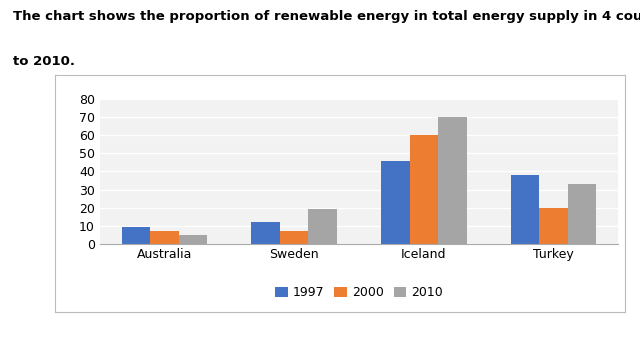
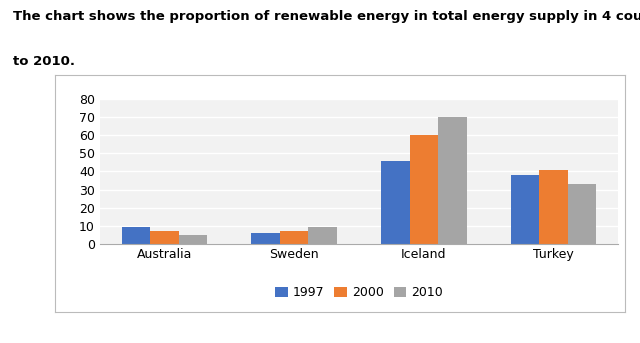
1997/Sweden: 12 -> 6
2010/Sweden: 19 -> 9
2000/Turkey: 20 -> 41
